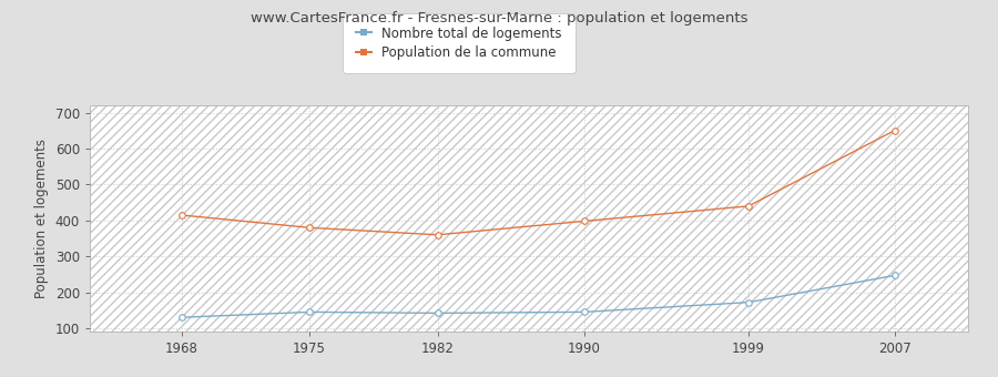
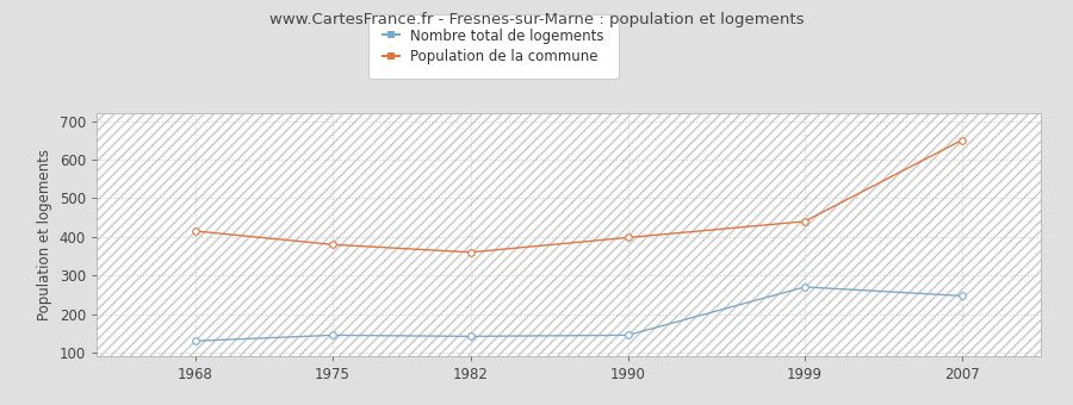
Nombre total de logements/1999: 172 -> 270
